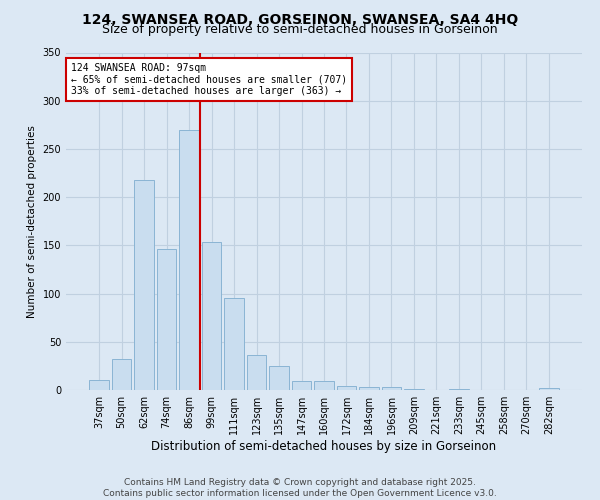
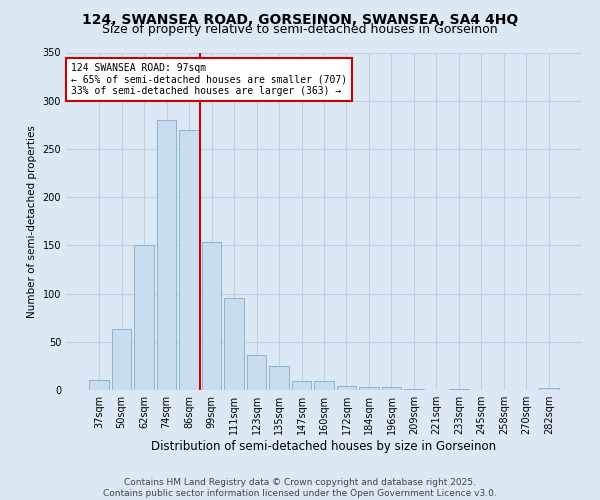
50sqm: 32 -> 63
62sqm: 218 -> 150
74sqm: 146 -> 280
